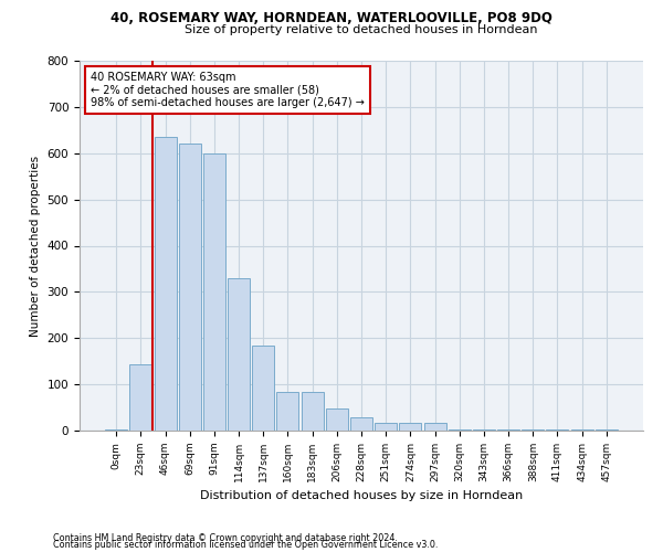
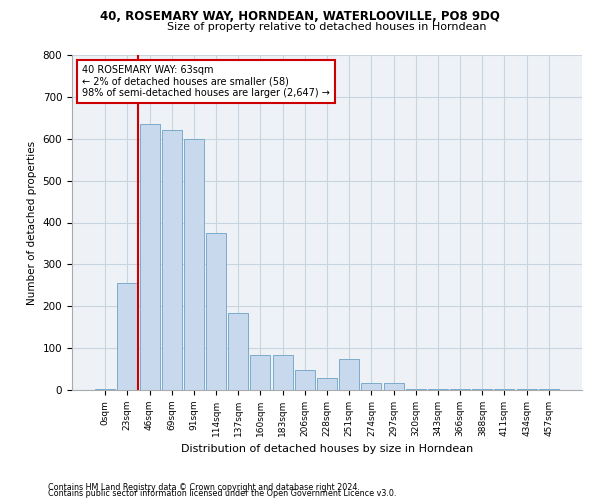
23sqm: 143 -> 255
114sqm: 330 -> 375
251sqm: 17 -> 75
